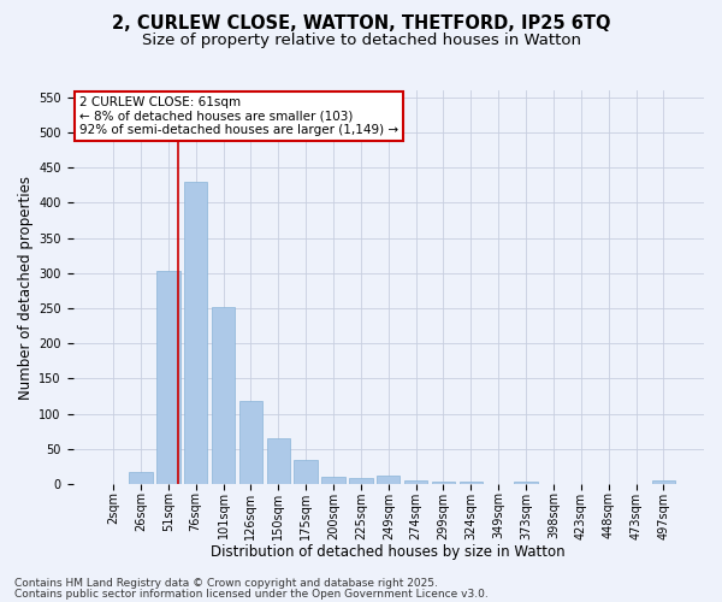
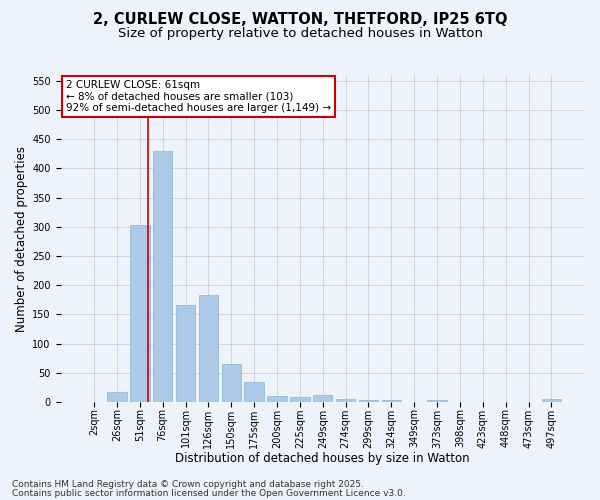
101sqm: 252 -> 166
126sqm: 118 -> 184
